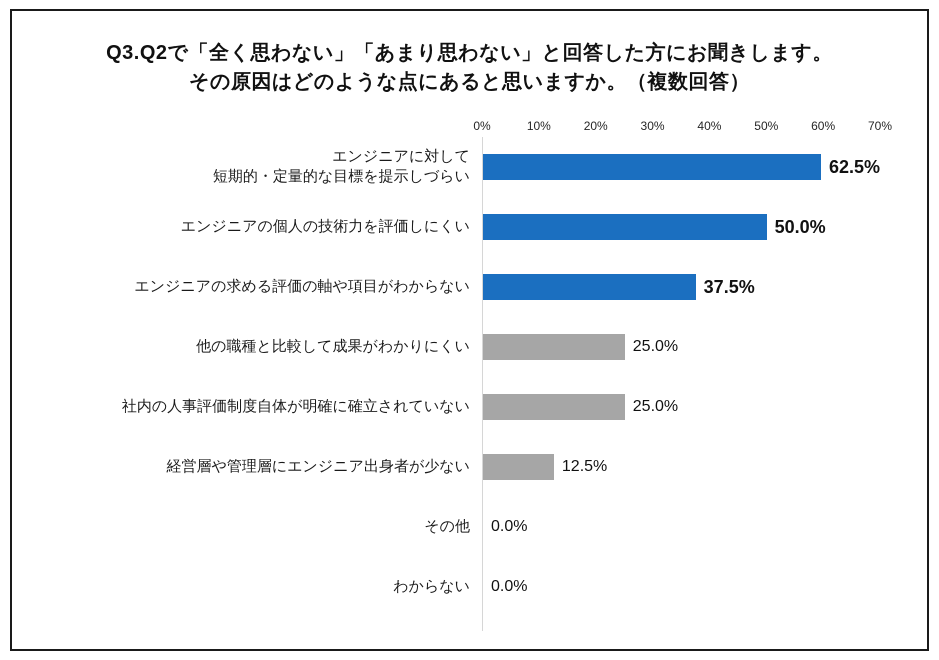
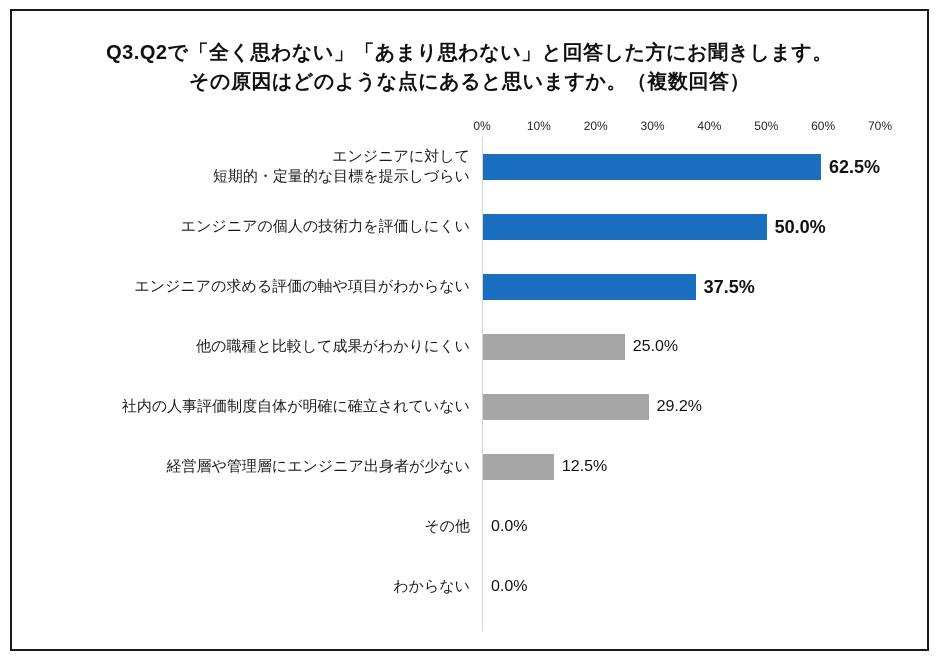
社内の人事評価制度自体が明確に確立されていない: 25.0% -> 29.2%
